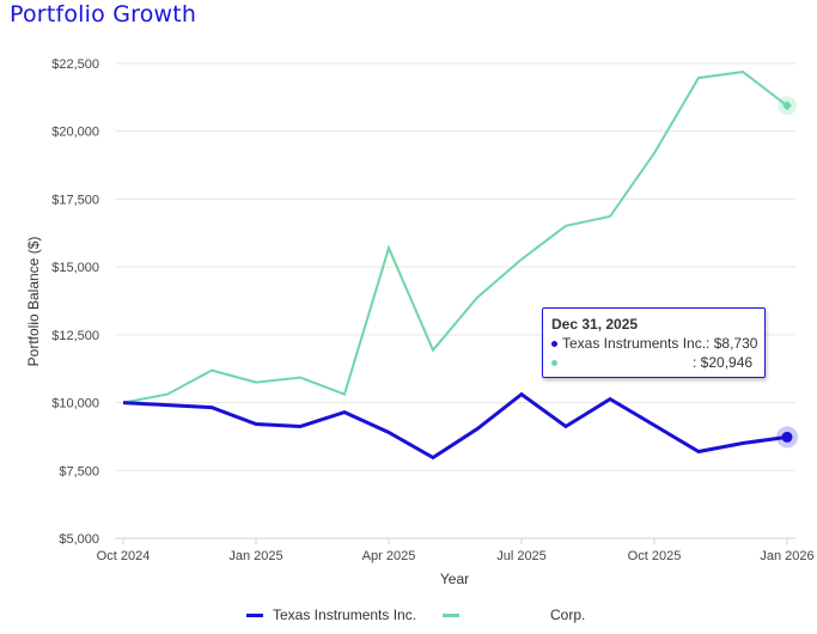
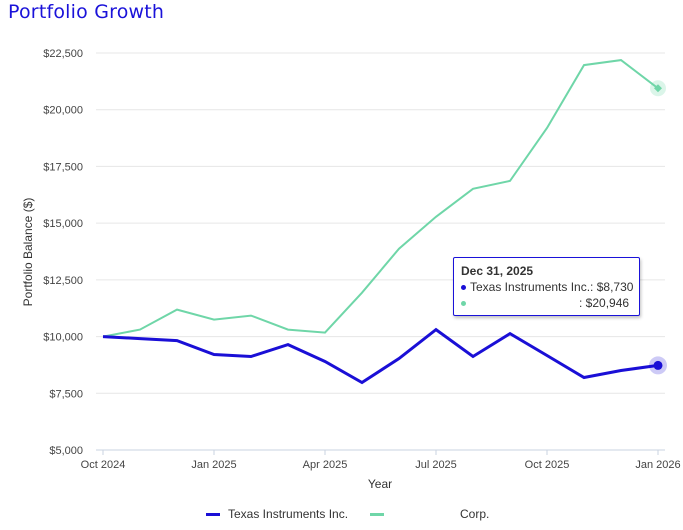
Corp./Apr 2025: $15700 -> $10200
